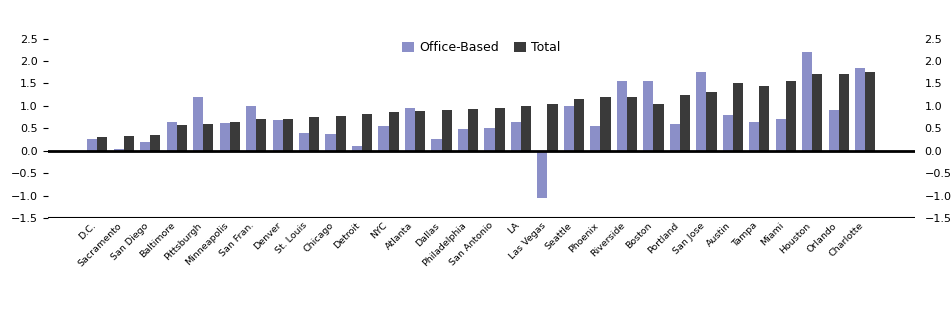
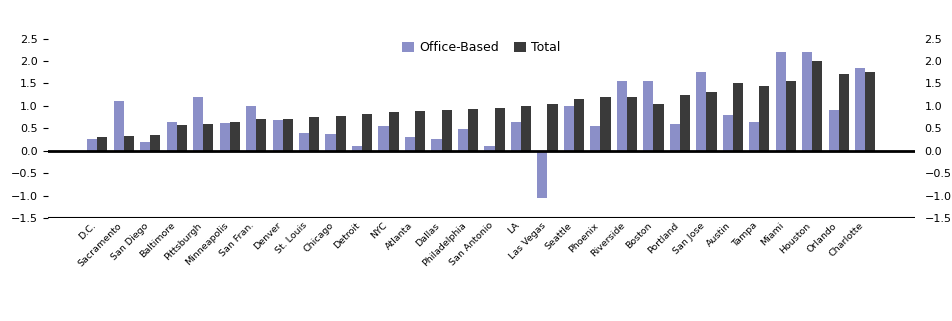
Office-Based/Sacramento: 0.05 -> 1.10
Office-Based/Atlanta: 0.95 -> 0.30
Office-Based/San Antonio: 0.50 -> 0.10
Office-Based/Miami: 0.70 -> 2.20
Total/Houston: 1.70 -> 2.00
